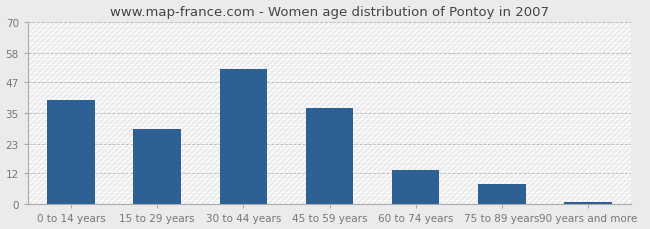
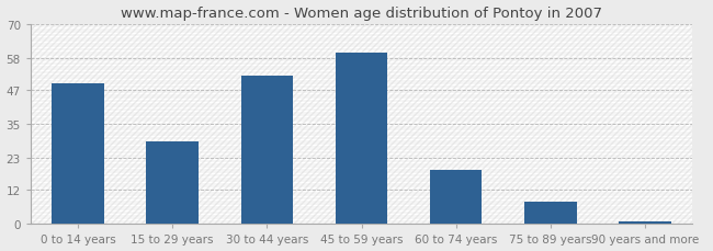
0 to 14 years: 40 -> 49
45 to 59 years: 37 -> 60
60 to 74 years: 13 -> 19
